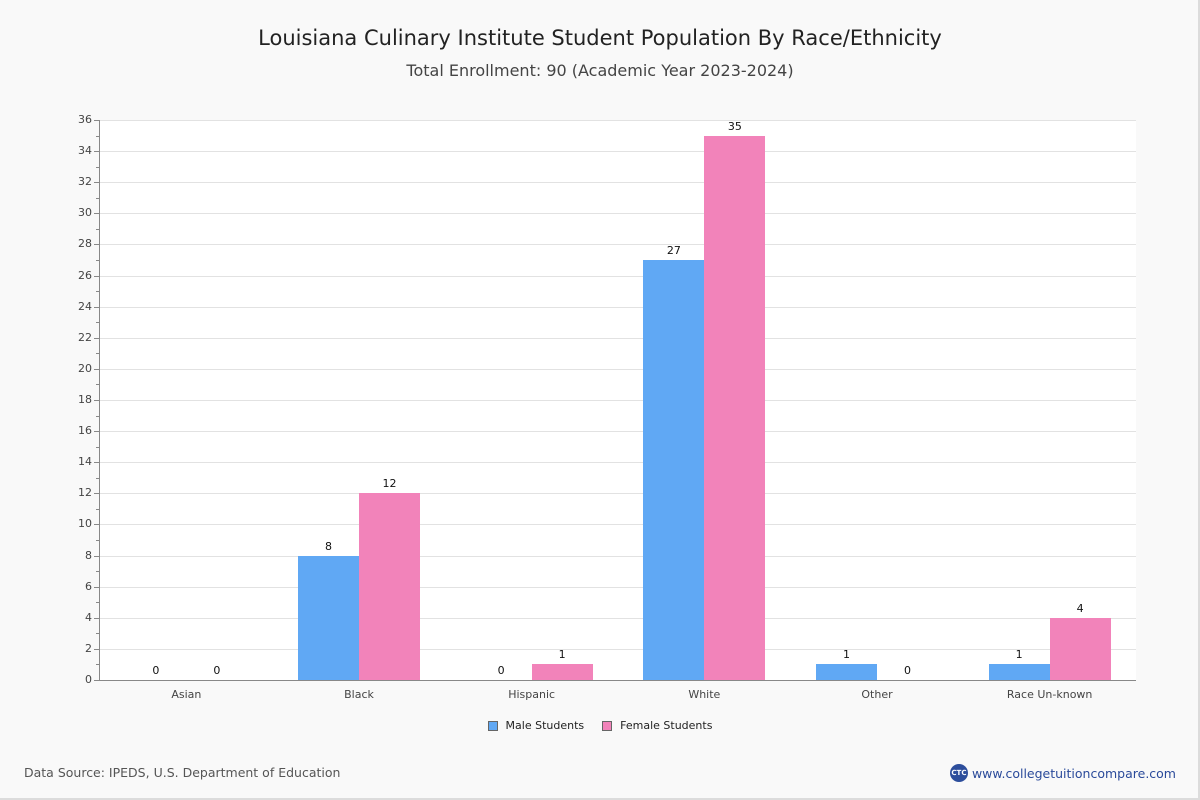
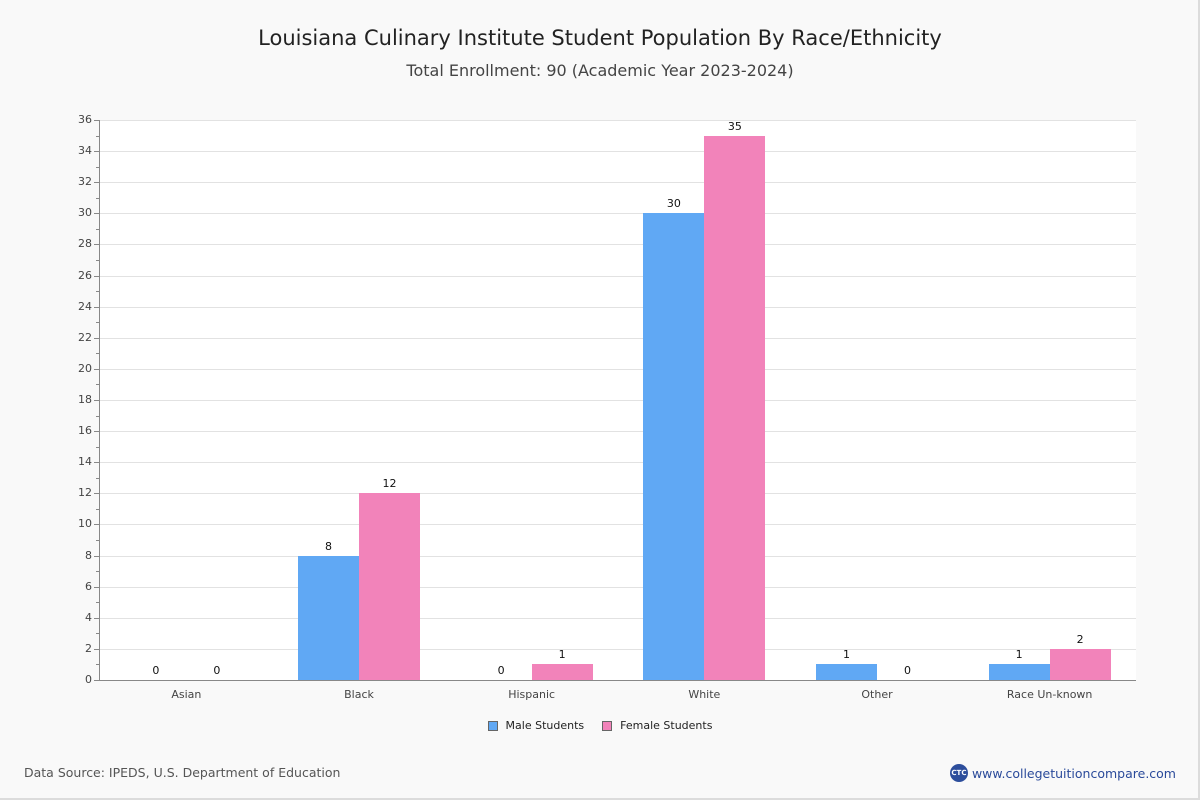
Male Students/White: 27 -> 30
Female Students/Race Un-known: 4 -> 2
